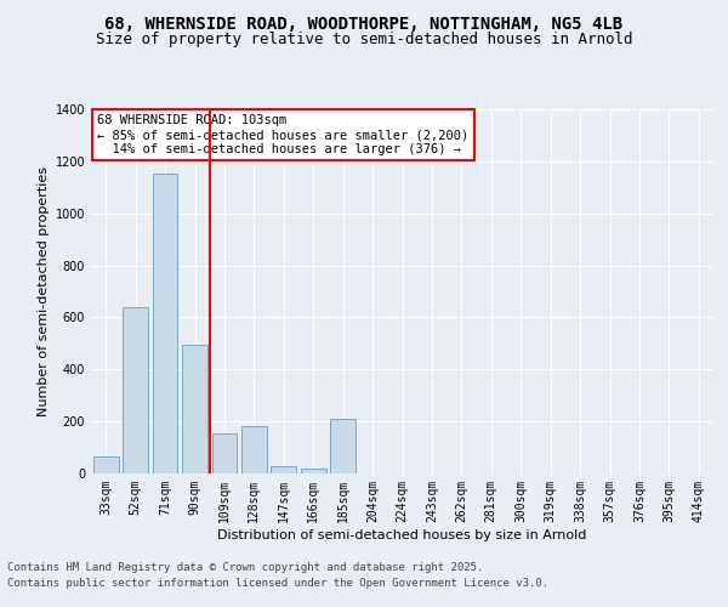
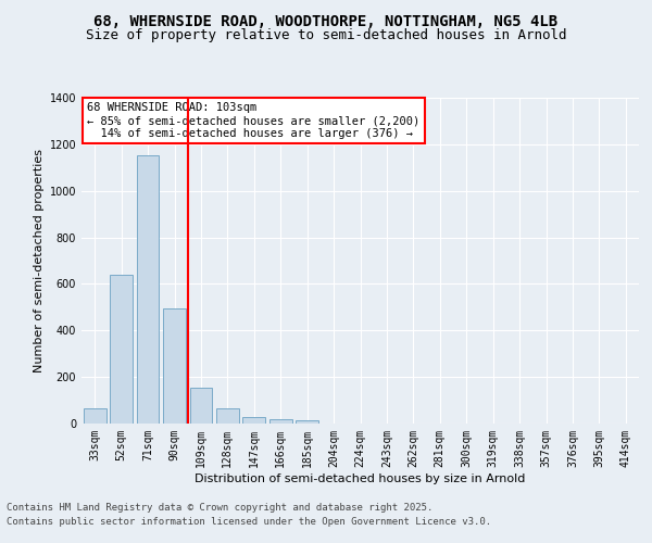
128sqm: 180 -> 65
185sqm: 210 -> 15
